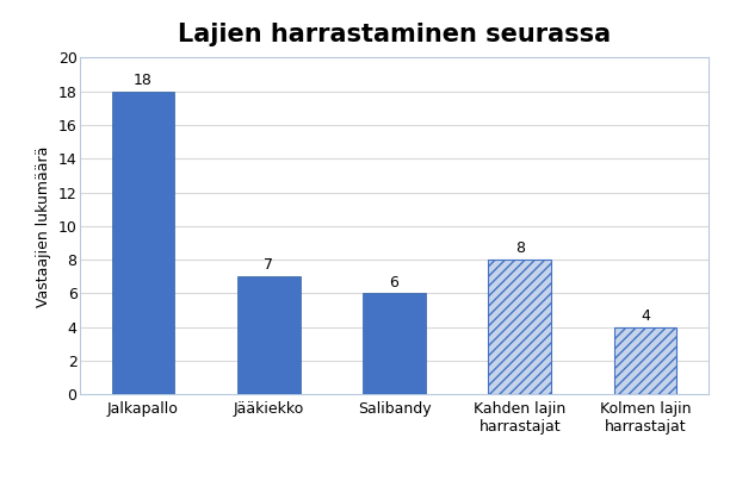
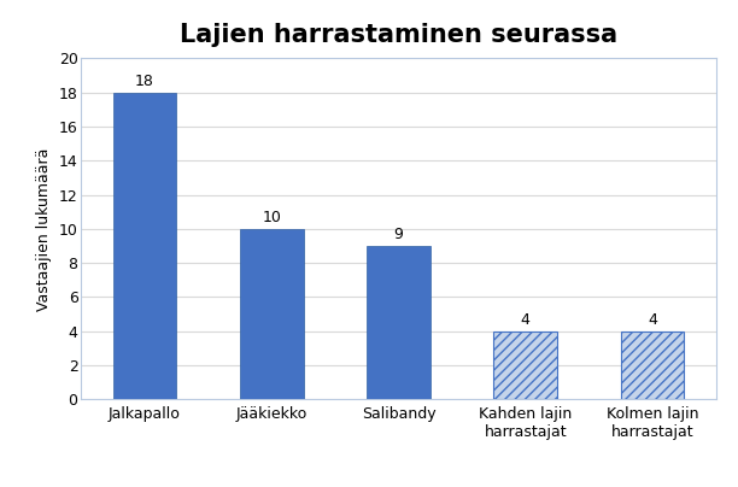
Jääkiekko: 7 -> 10
Salibandy: 6 -> 9
Kahden lajin harrastajat: 8 -> 4
